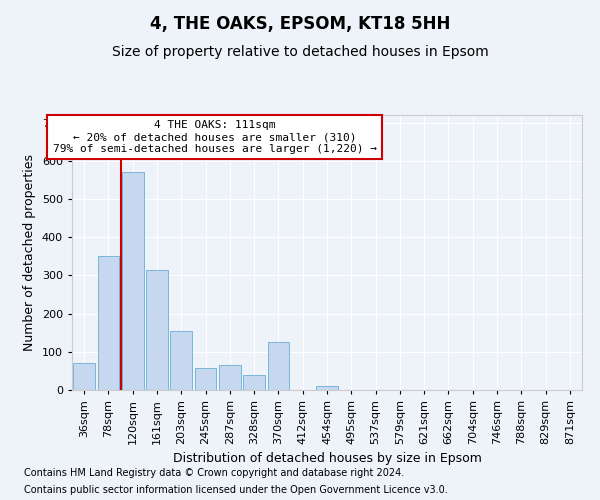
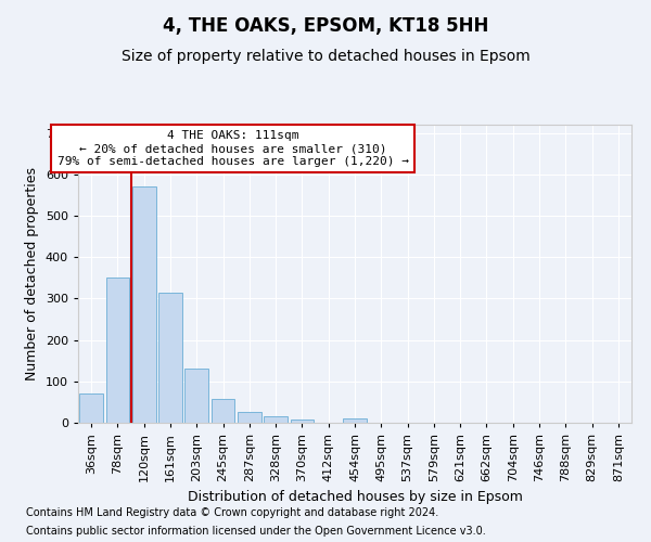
203sqm: 155 -> 130
287sqm: 65 -> 25
328sqm: 40 -> 15
370sqm: 125 -> 8
